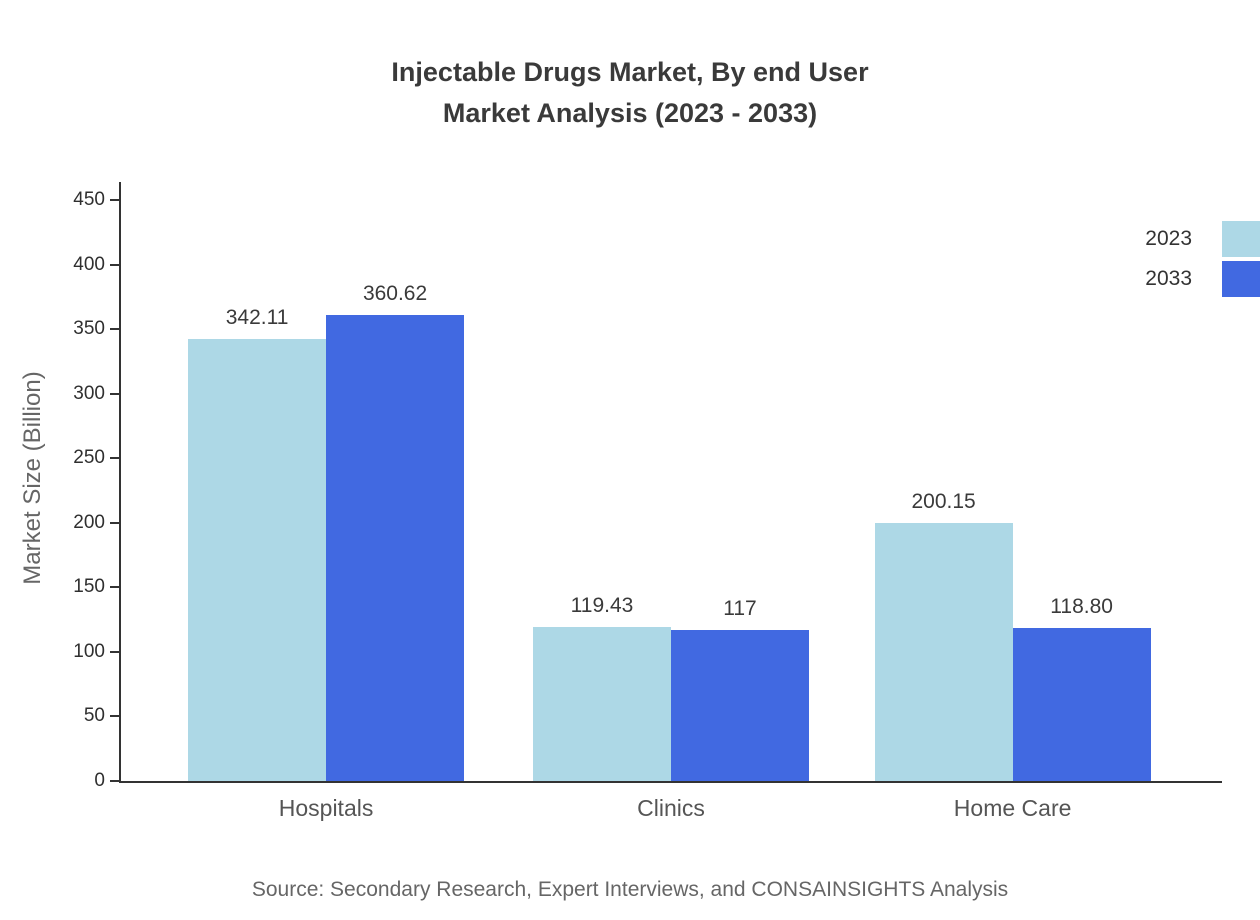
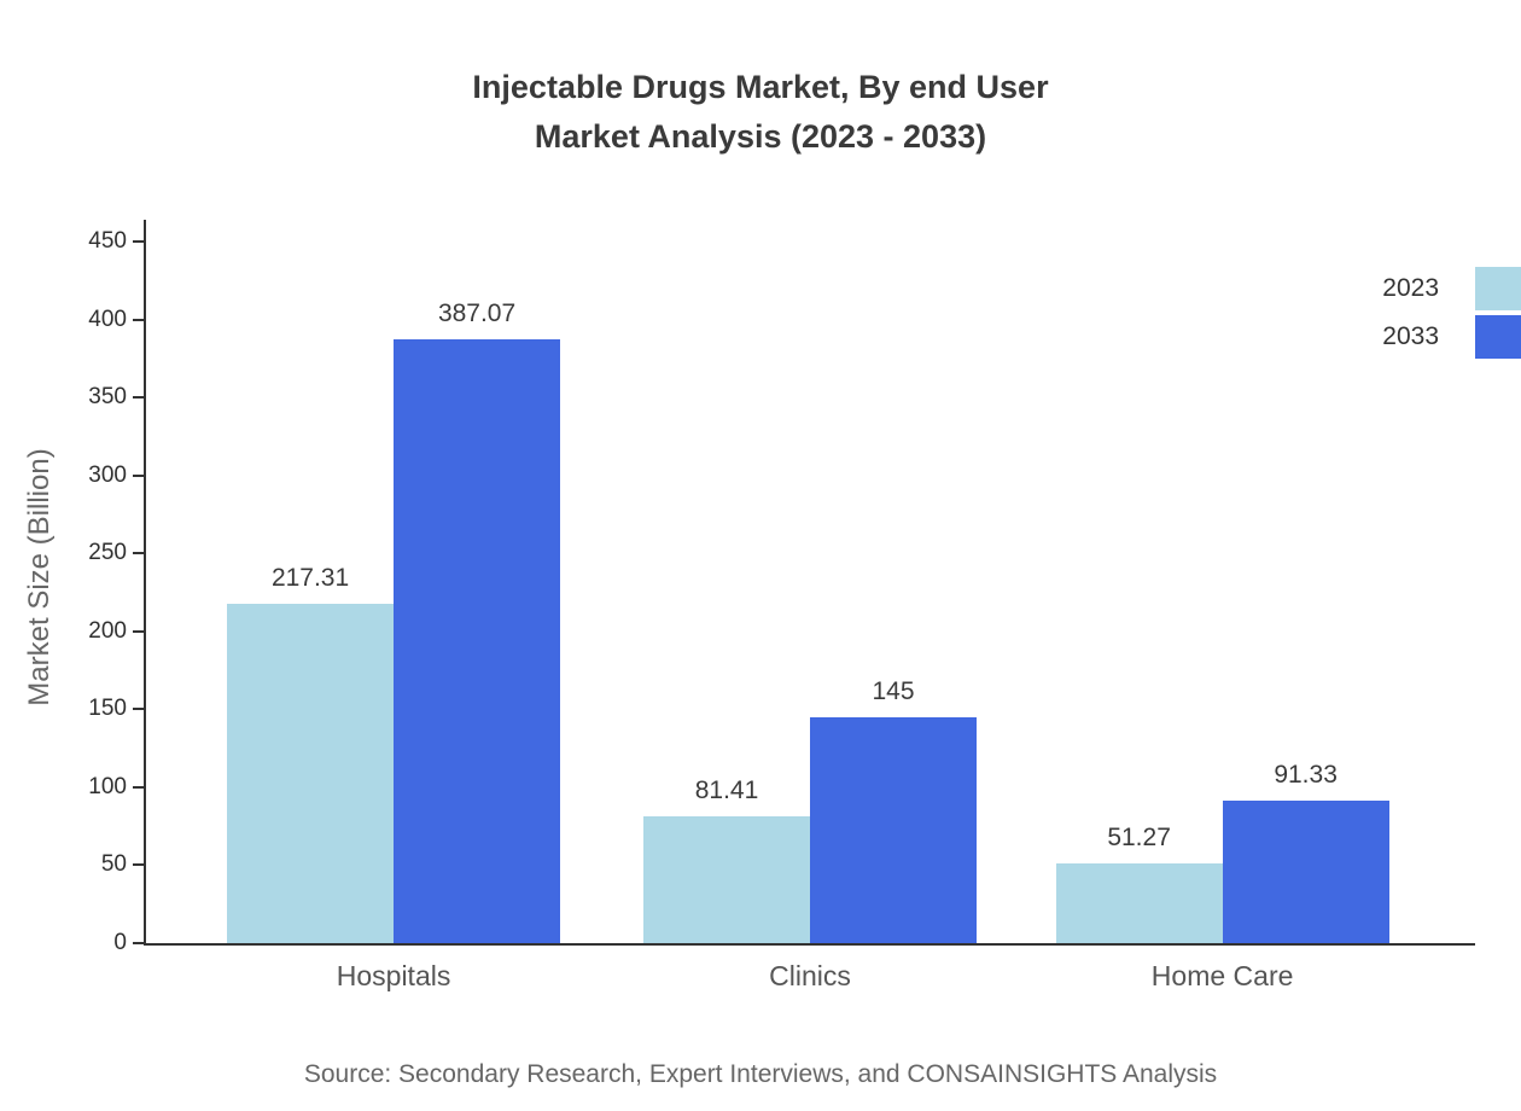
2023/Hospitals: 342.11 -> 217.31
2033/Hospitals: 360.62 -> 387.07
2023/Clinics: 119.43 -> 81.41
2033/Clinics: 117 -> 145
2023/Home Care: 200.15 -> 51.27
2033/Home Care: 118.80 -> 91.33
